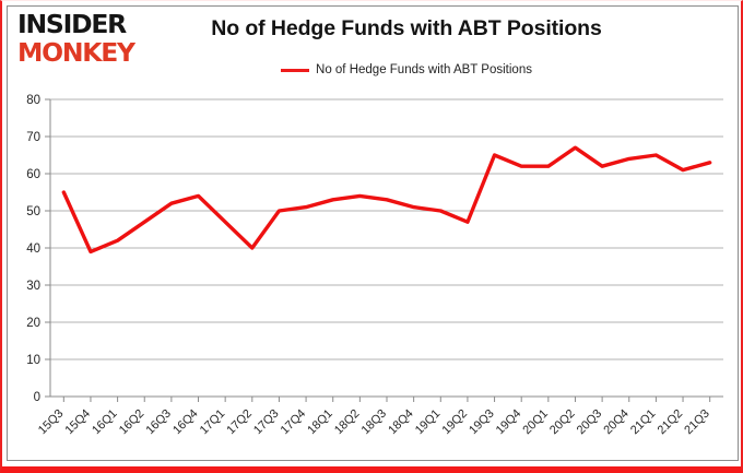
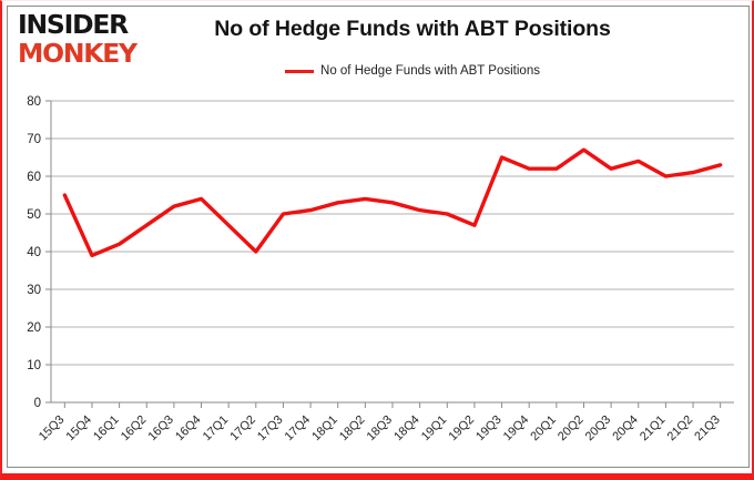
21Q1: 65 -> 60
